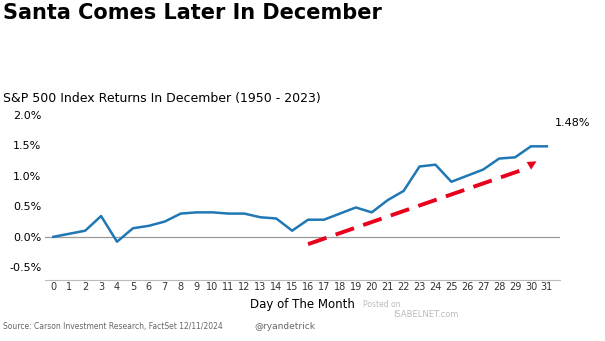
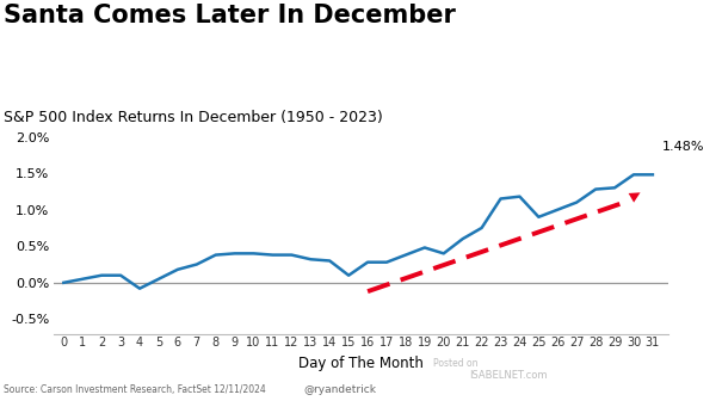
3: 0.34% -> 0.10%
5: 0.14% -> 0.05%
